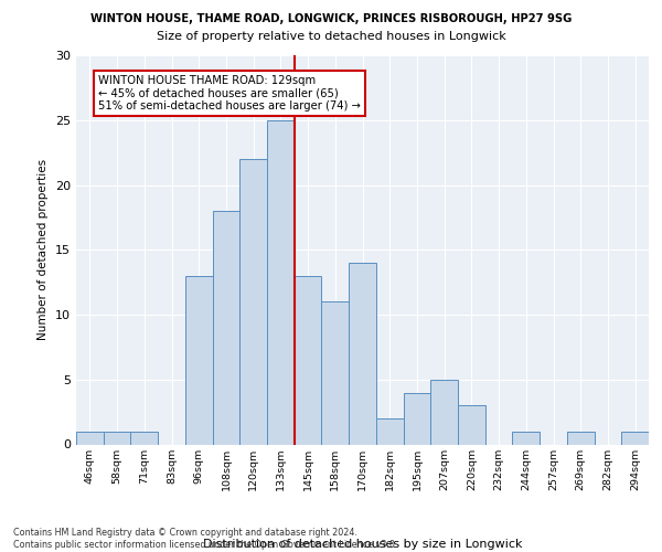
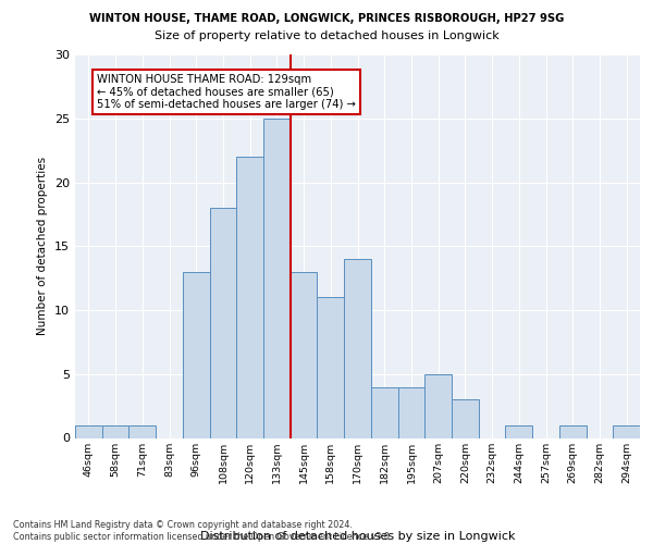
182sqm: 2 -> 4
